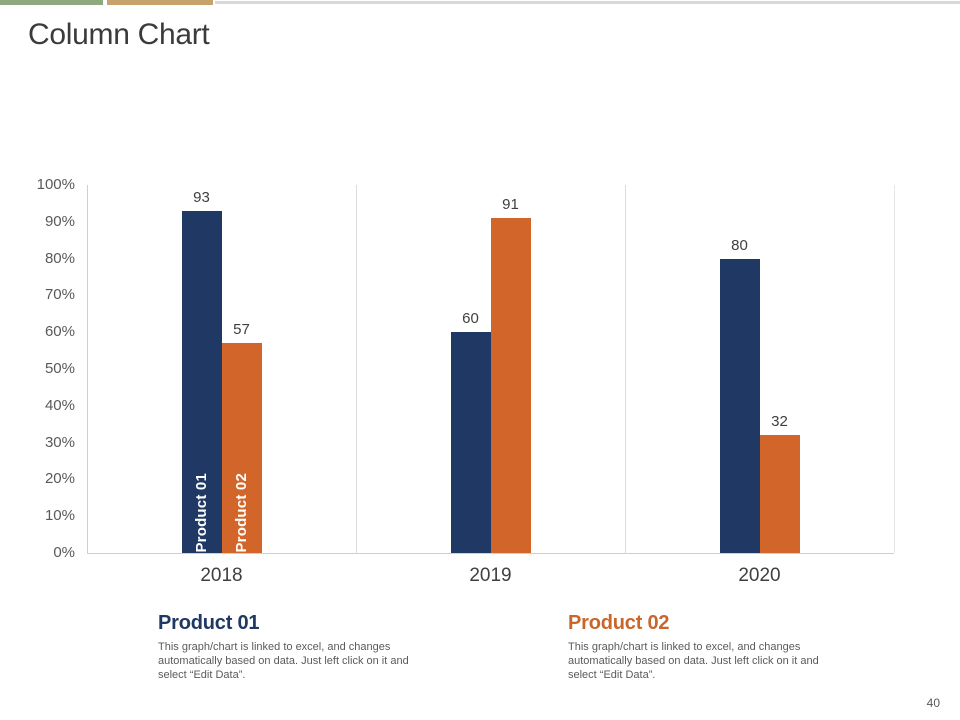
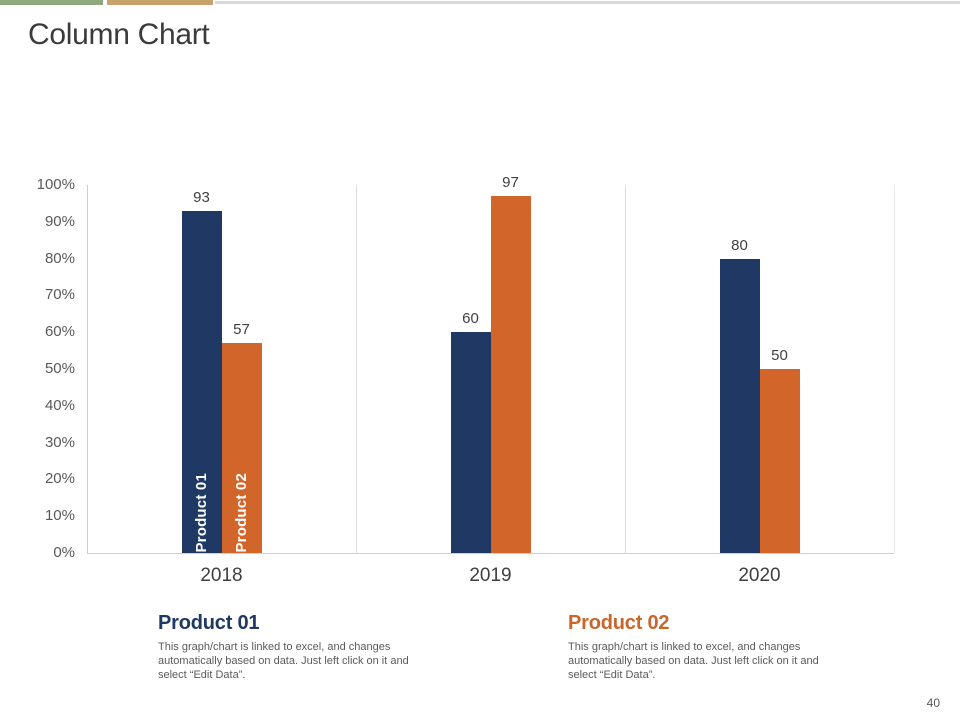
Product 02/2019: 91 -> 97
Product 02/2020: 32 -> 50
